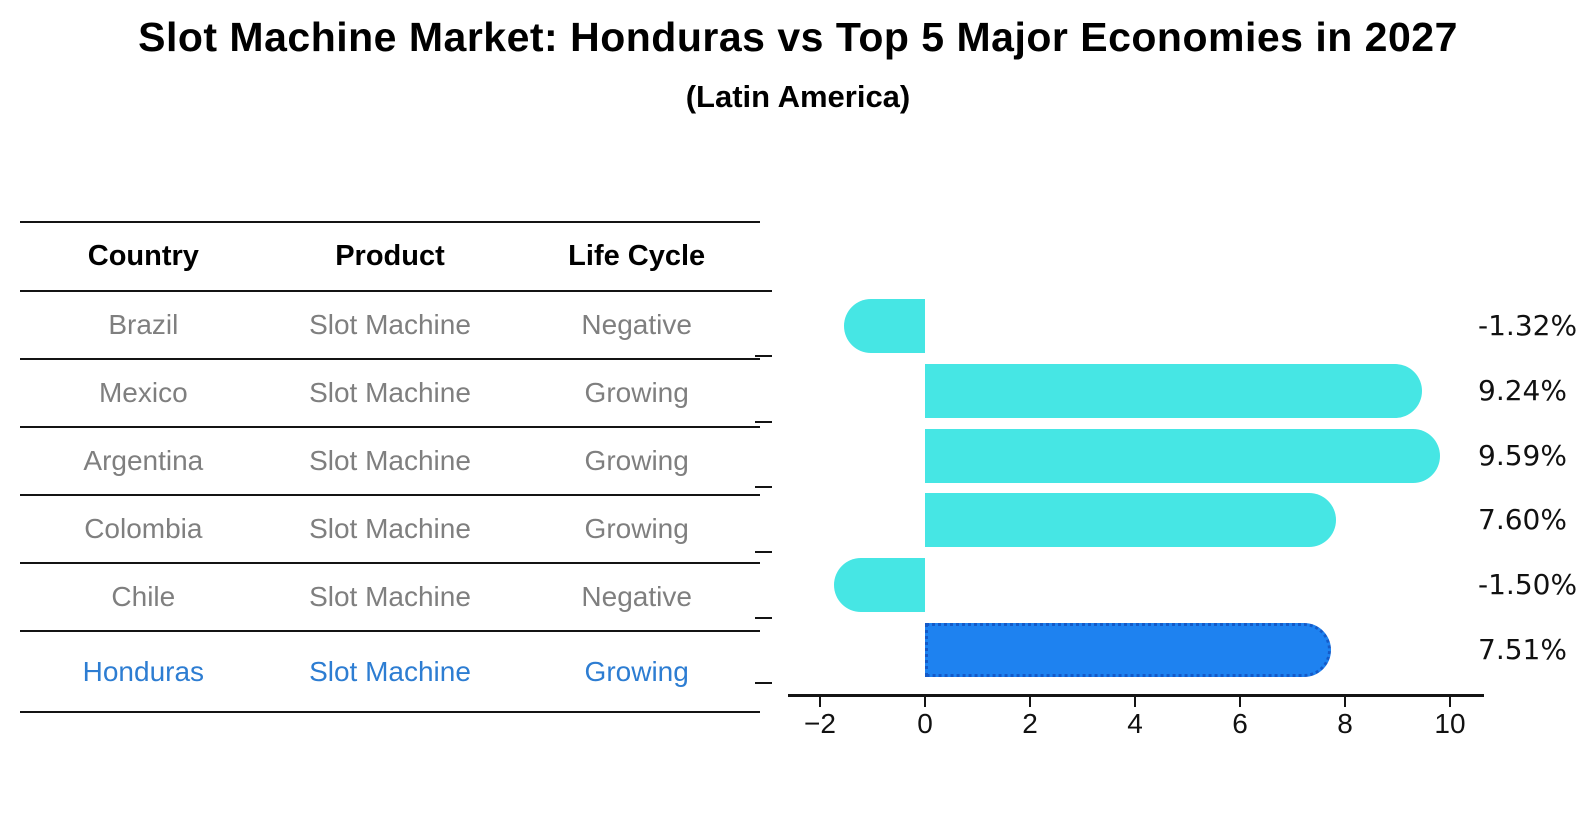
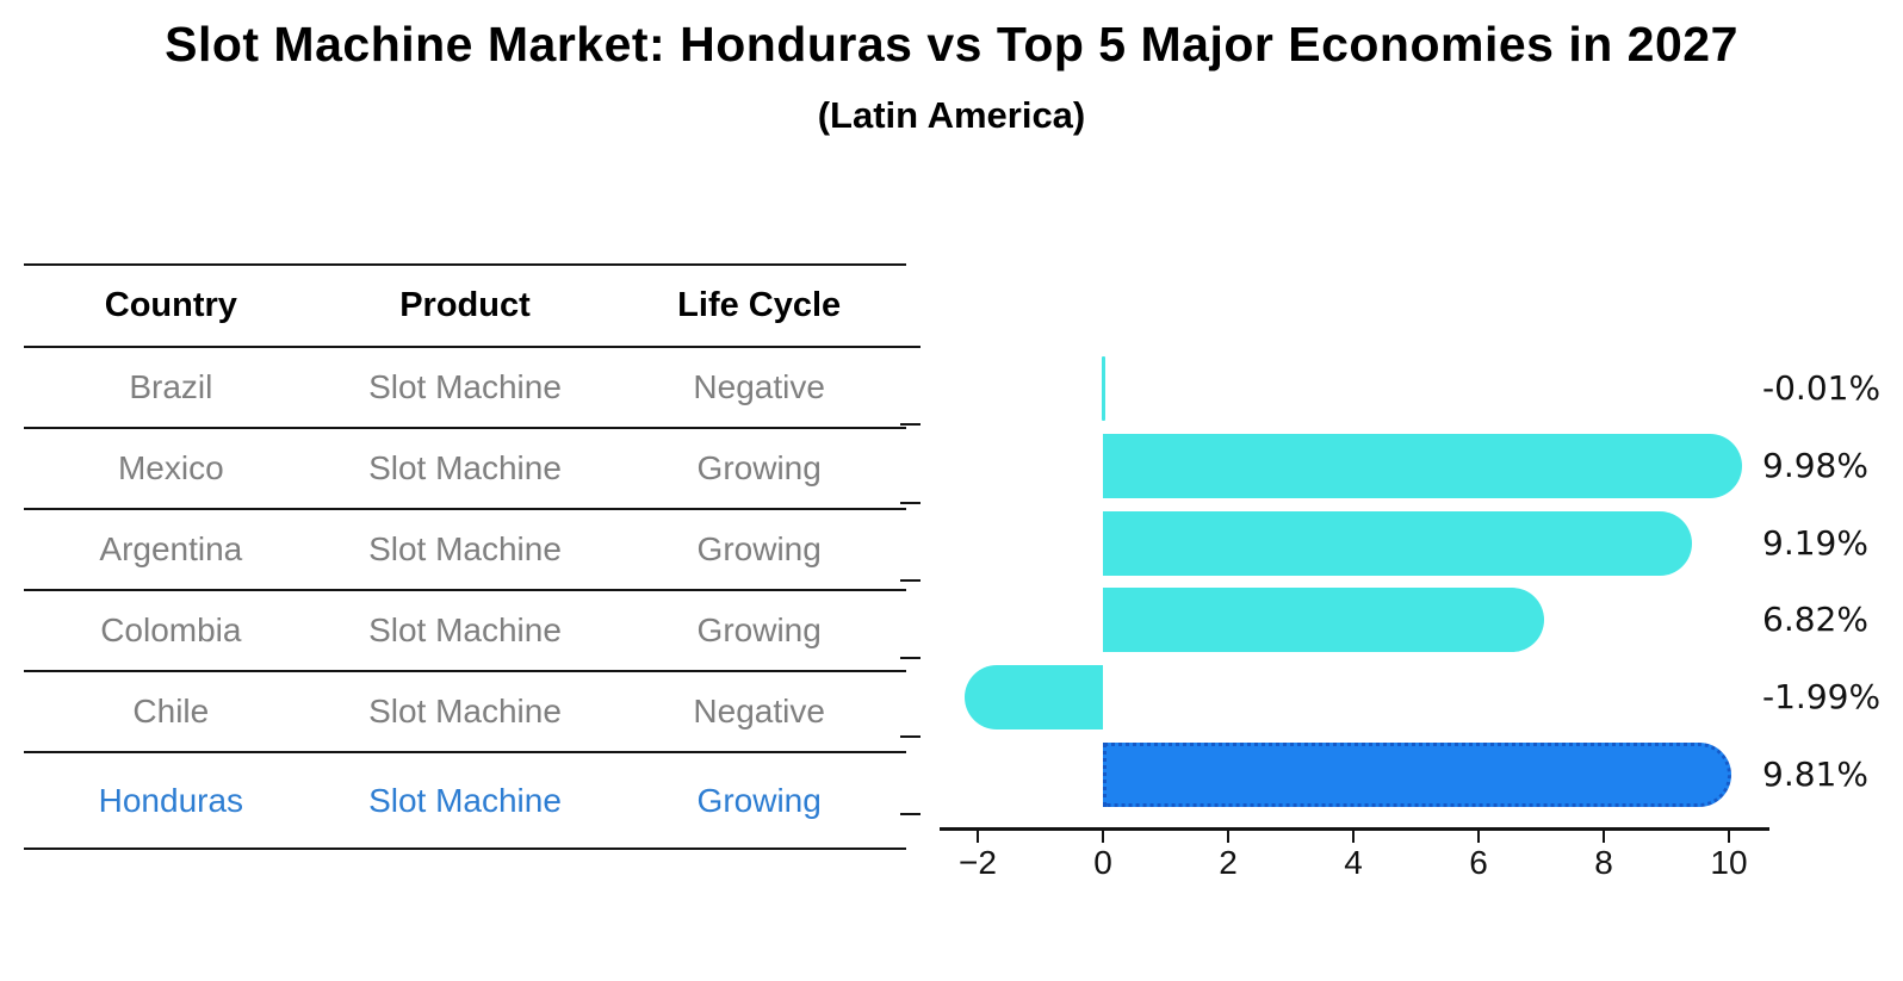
Brazil: -1.32% -> -0.01%
Mexico: 9.24% -> 9.98%
Argentina: 9.59% -> 9.19%
Colombia: 7.60% -> 6.82%
Chile: -1.50% -> -1.99%
Honduras: 7.51% -> 9.81%
